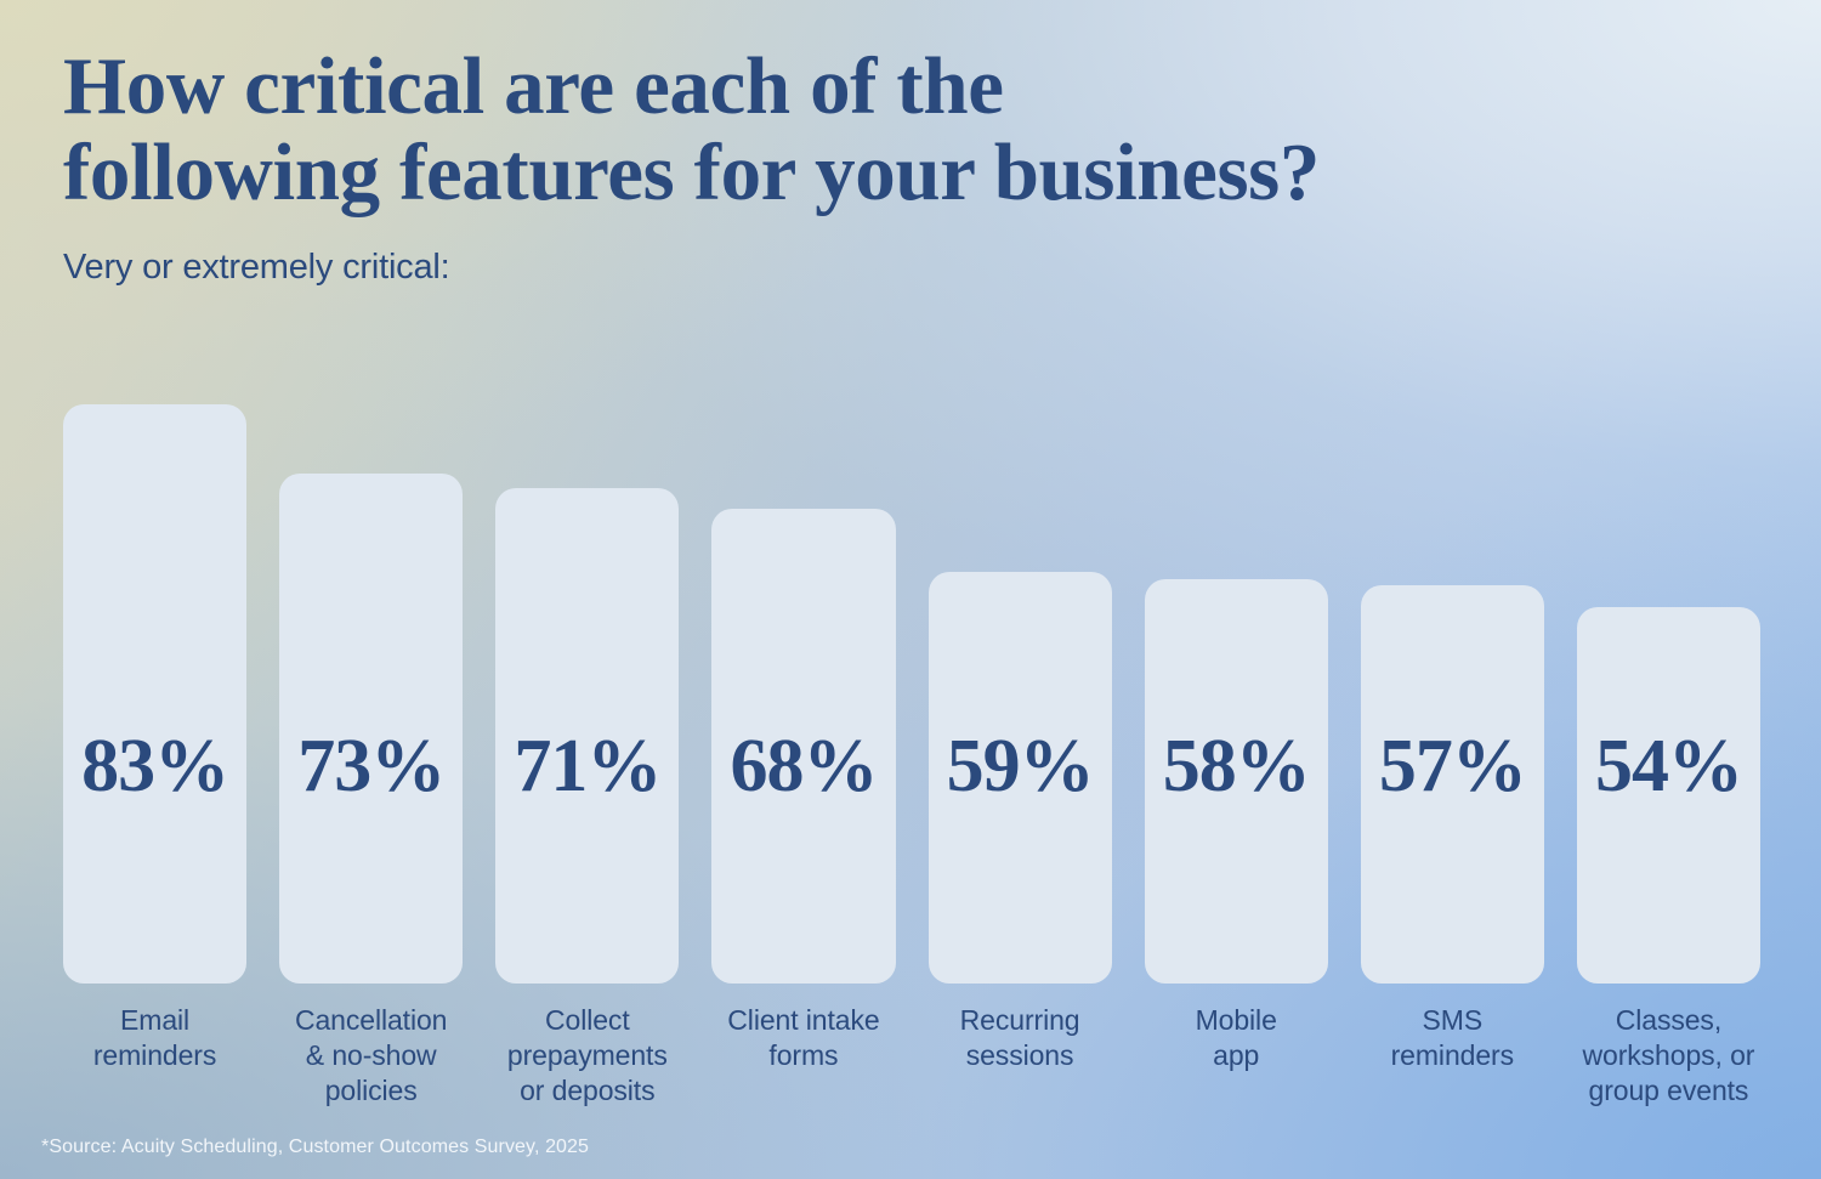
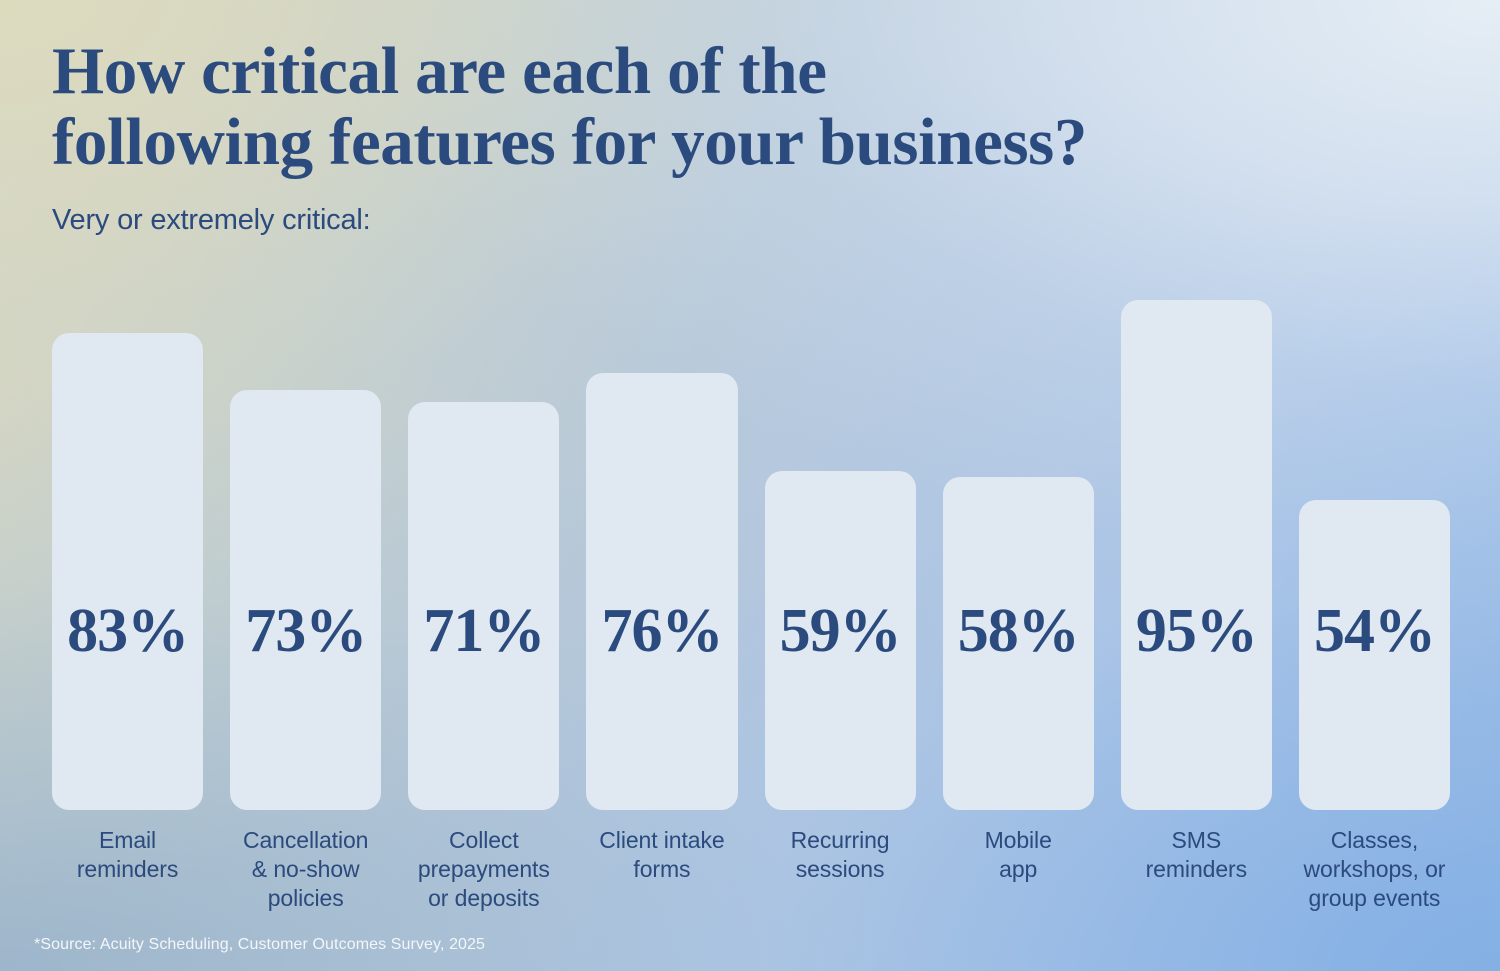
Client intake forms: 68% -> 76%
SMS reminders: 57% -> 95%
